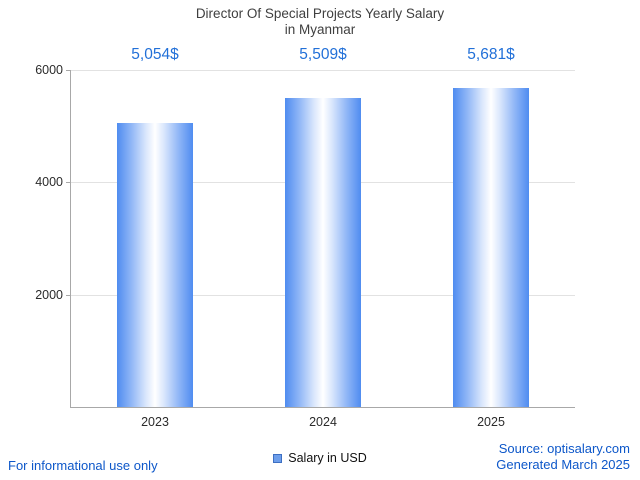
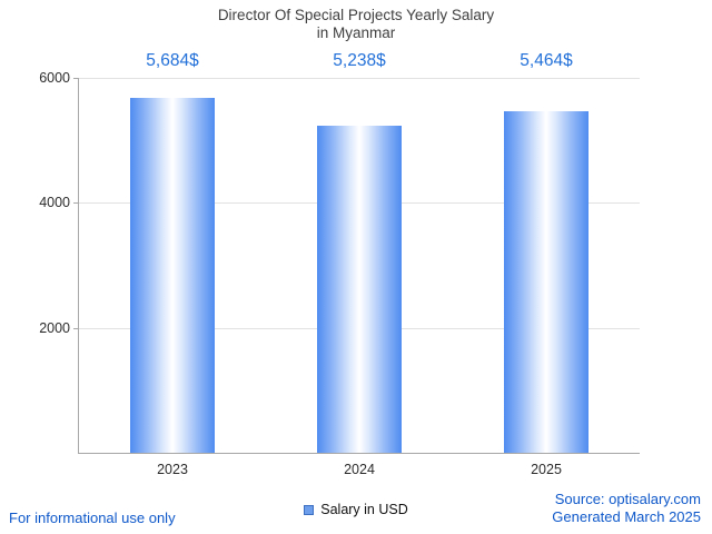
2023: 5,054 -> 5,684
2024: 5,509 -> 5,238
2025: 5,681 -> 5,464
